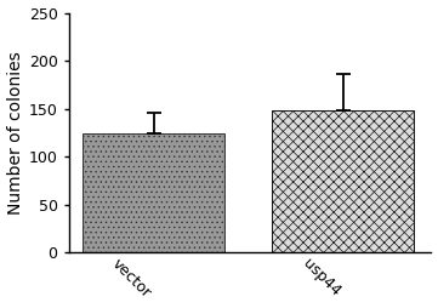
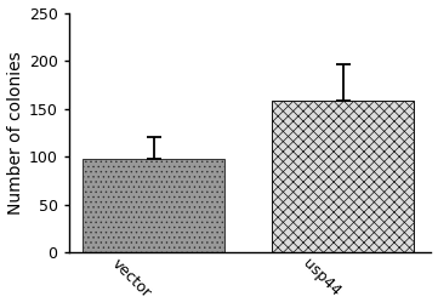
vector: 124 -> 98
usp44: 148 -> 158
